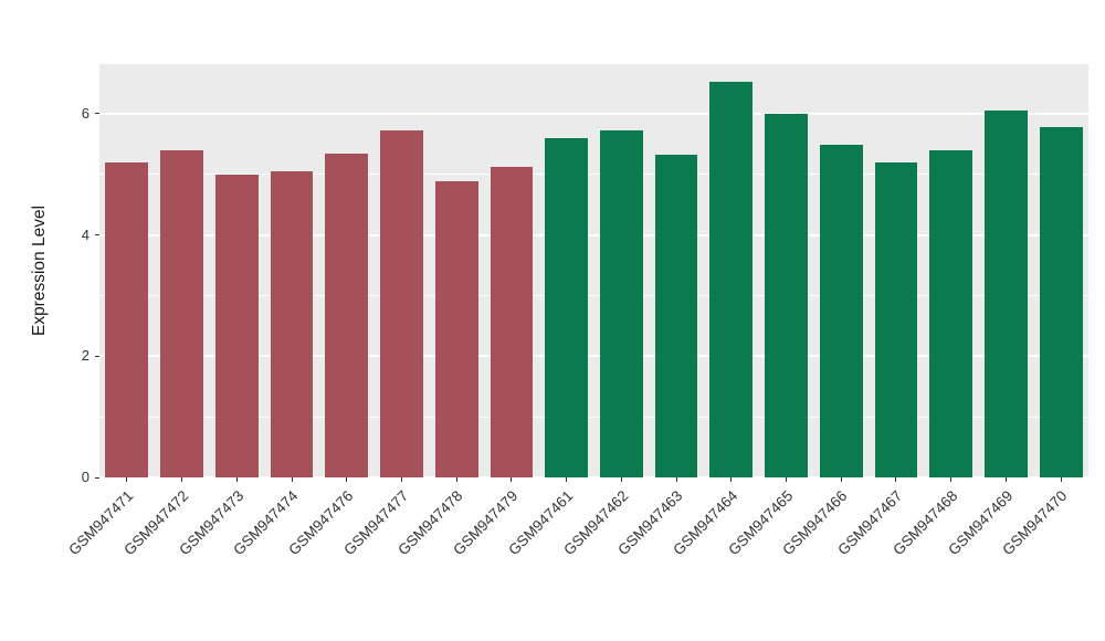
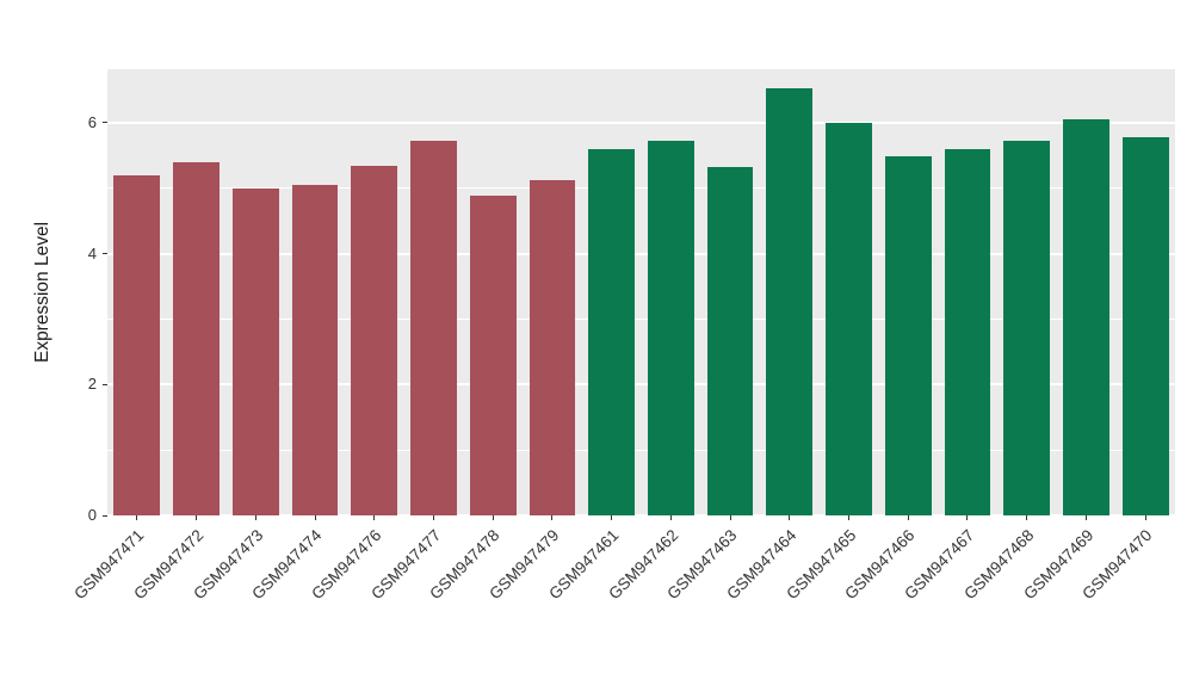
GSM947467: 5.2 -> 5.6
GSM947468: 5.4 -> 5.7
